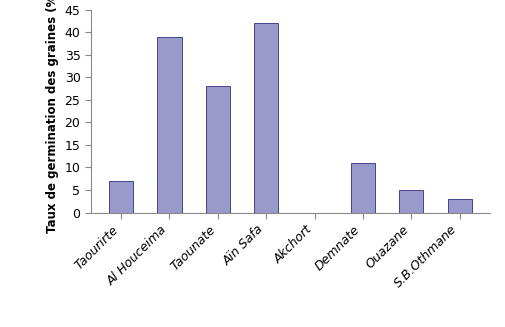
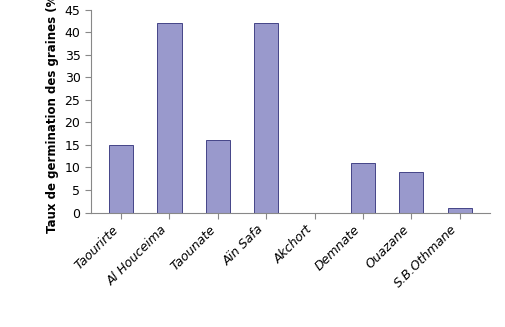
Taourirte: 7 -> 15
Al Houceima: 39 -> 42
Taounate: 28 -> 16
Ouazane: 5 -> 9
S.B.Othmane: 3 -> 1
